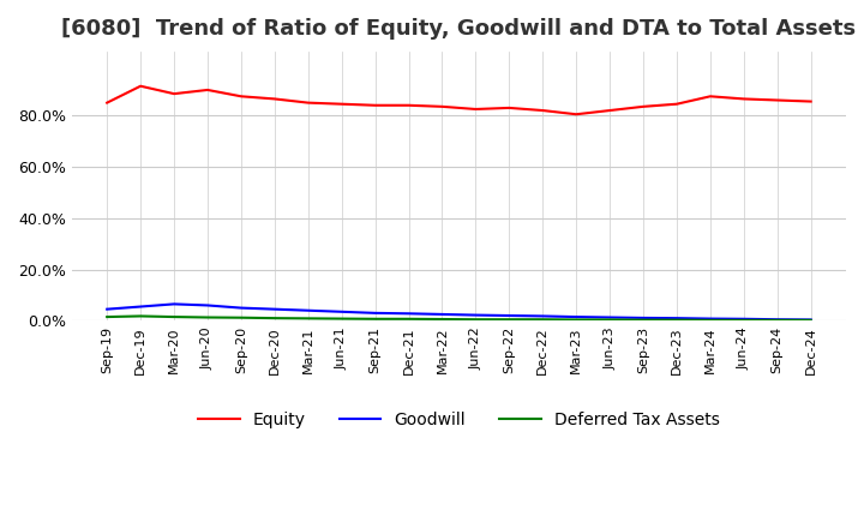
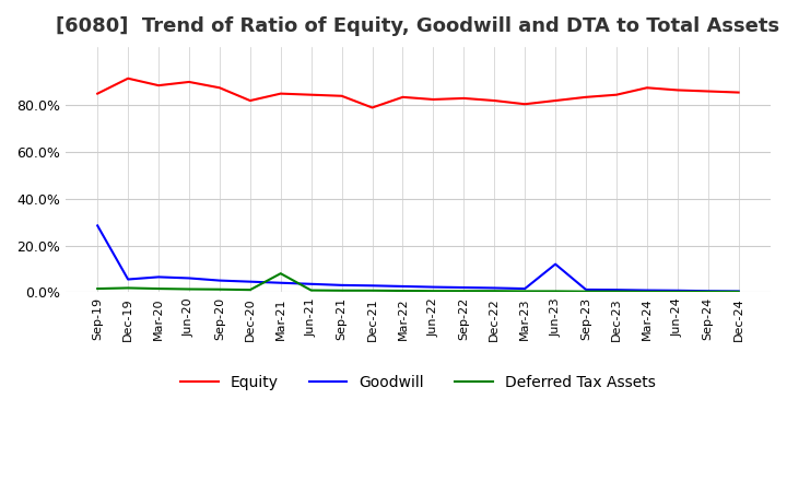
Goodwill/Sep-19: 4.5% -> 28.5%
Equity/Dec-20: 86.5% -> 82.0%
Deferred Tax Assets/Mar-21: 0.9% -> 8.0%
Equity/Dec-21: 84.0% -> 79.0%
Goodwill/Jun-23: 1.3% -> 12.0%
